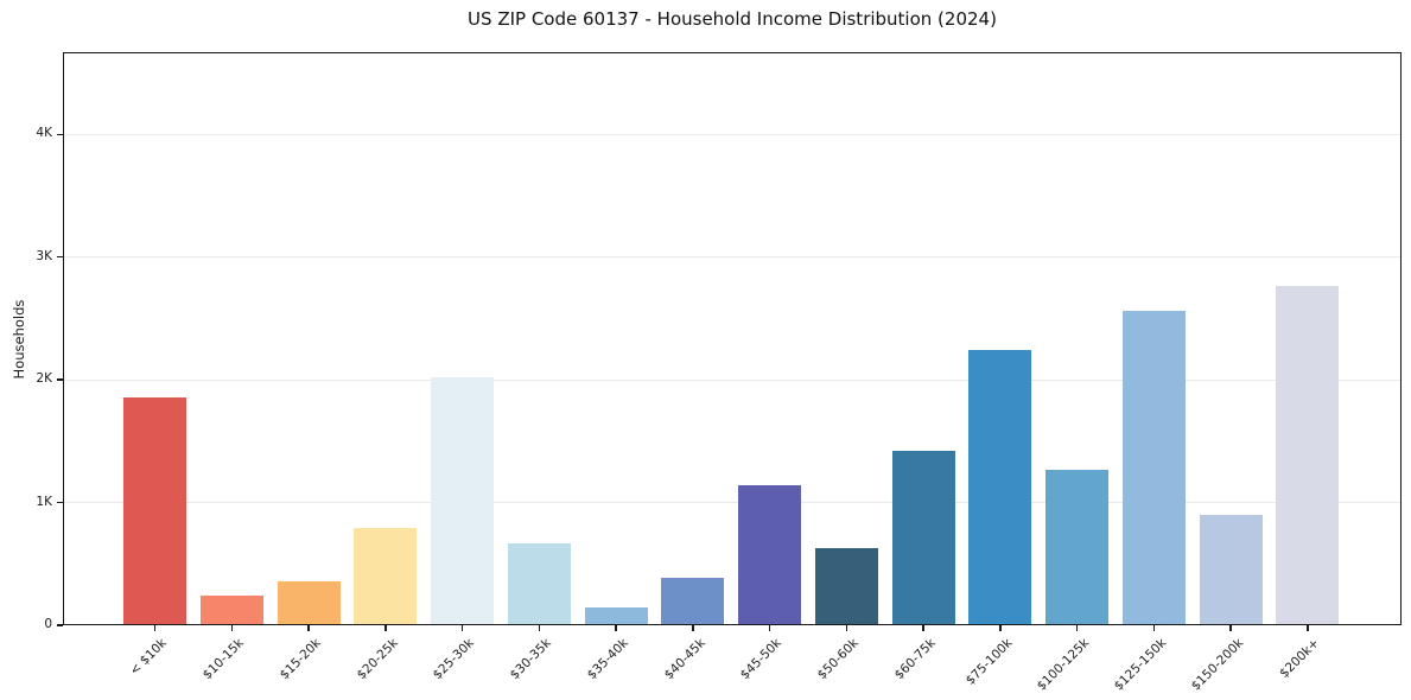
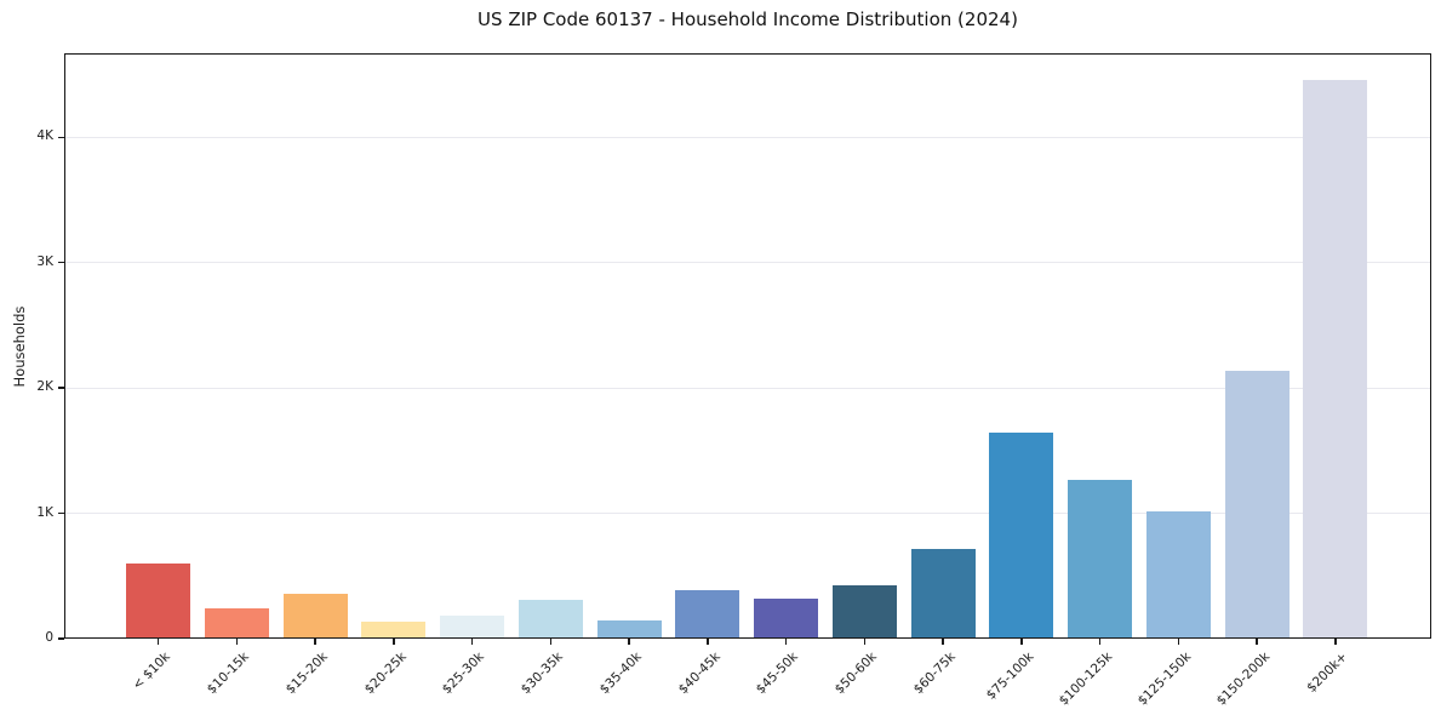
< $10k: 1.85K -> 0.59K
$20-25k: 0.78K -> 0.13K
$25-30k: 2.01K -> 0.17K
$30-35k: 0.66K -> 0.30K
$45-50k: 1.13K -> 0.31K
$50-60k: 0.62K -> 0.42K
$60-75k: 1.41K -> 0.71K
$75-100k: 2.23K -> 1.63K
$125-150k: 2.55K -> 1.01K
$150-200k: 0.89K -> 2.13K
$200k+: 2.76K -> 4.45K
